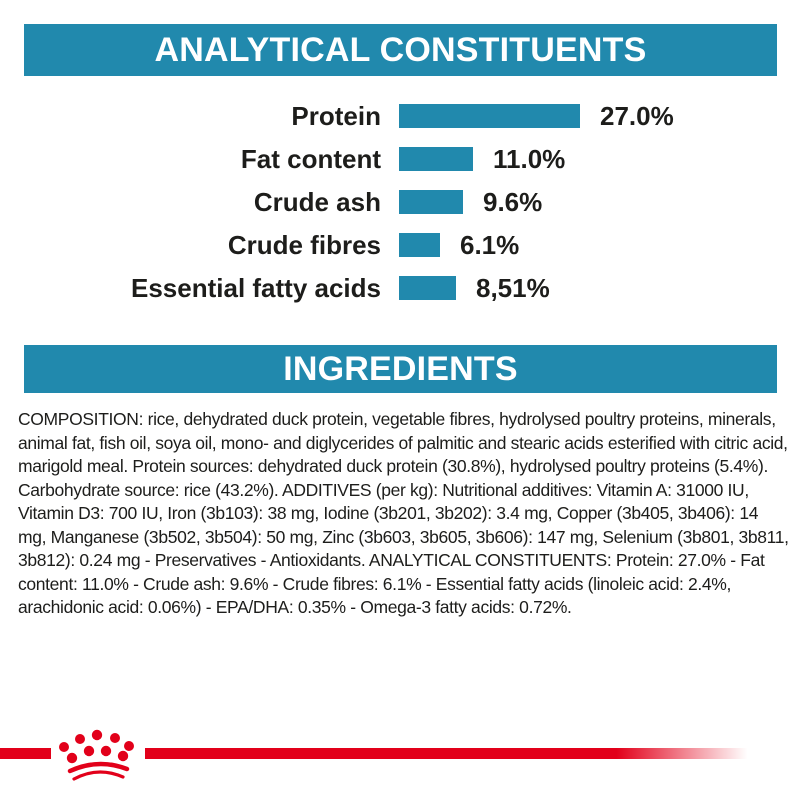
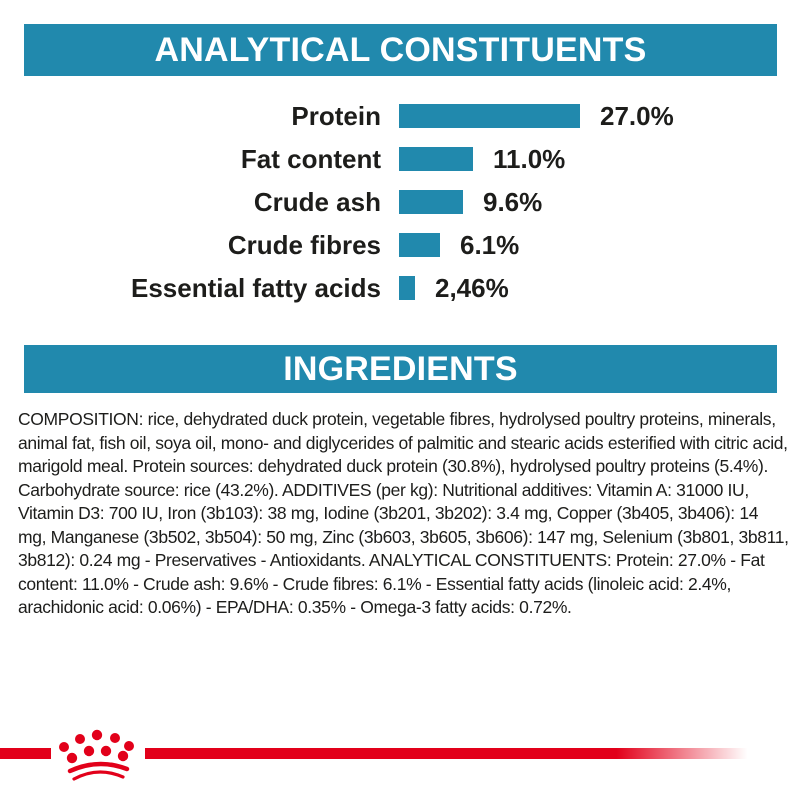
Essential fatty acids: 8,51% -> 2,46%
